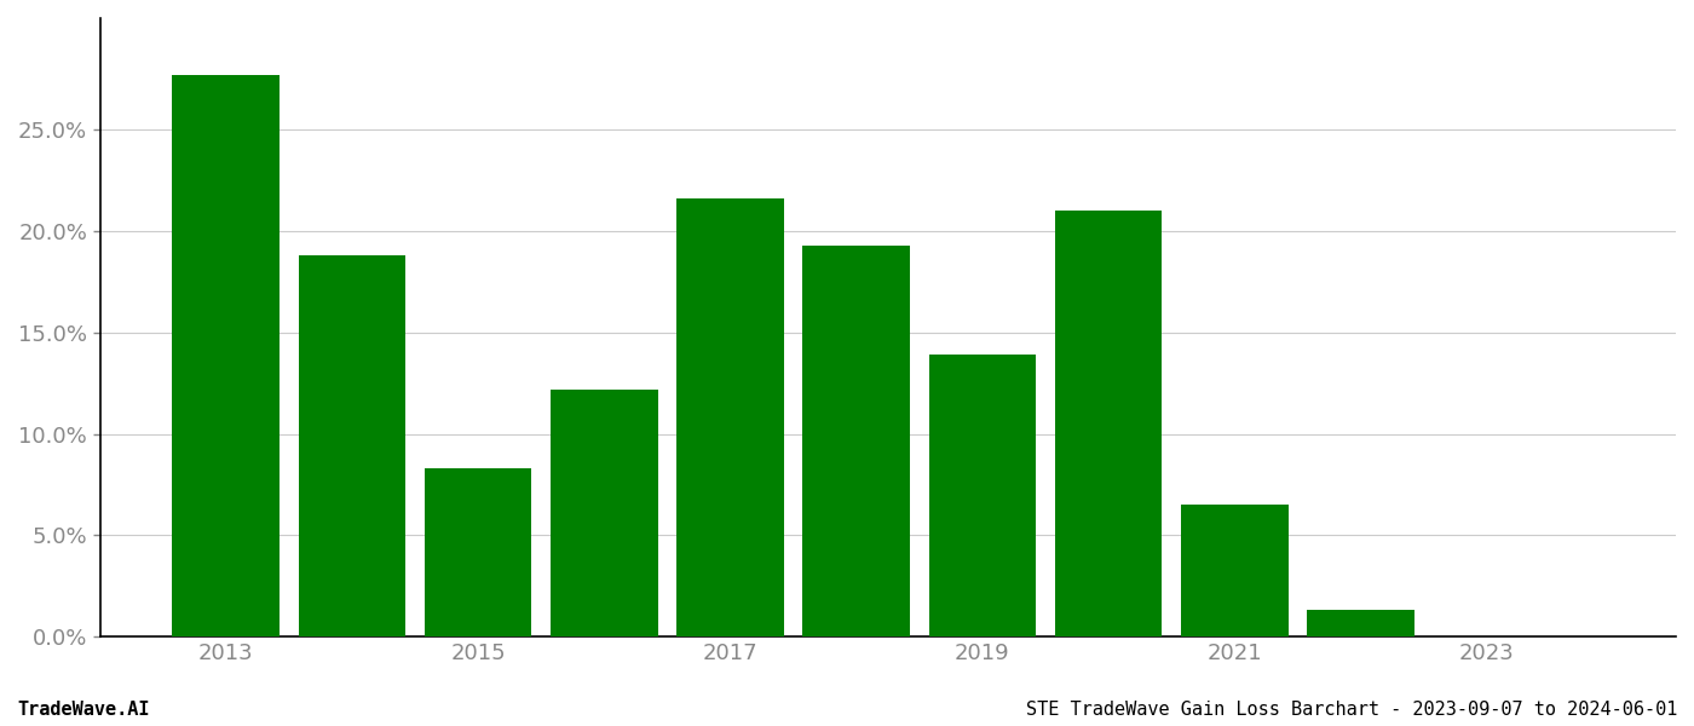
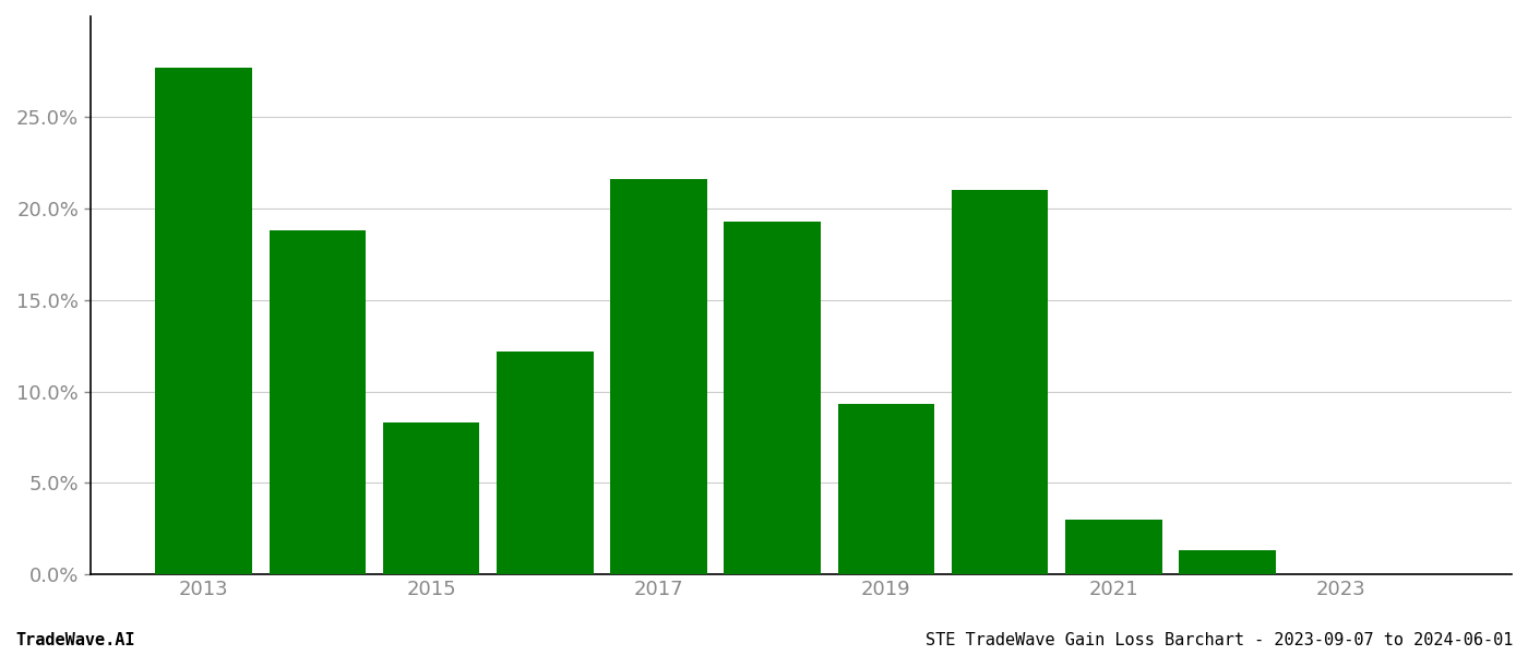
2019: 13.9% -> 9.3%
2021: 6.5% -> 3.0%
